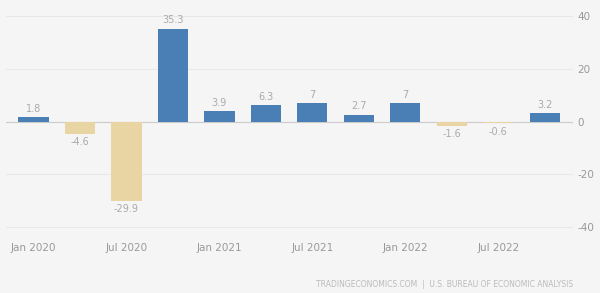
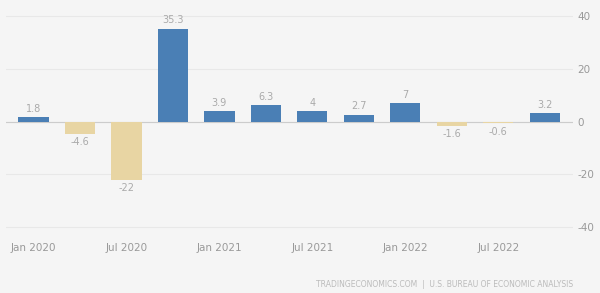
Jul 2020: -29.9 -> -22
Jul 2021: 7 -> 4
